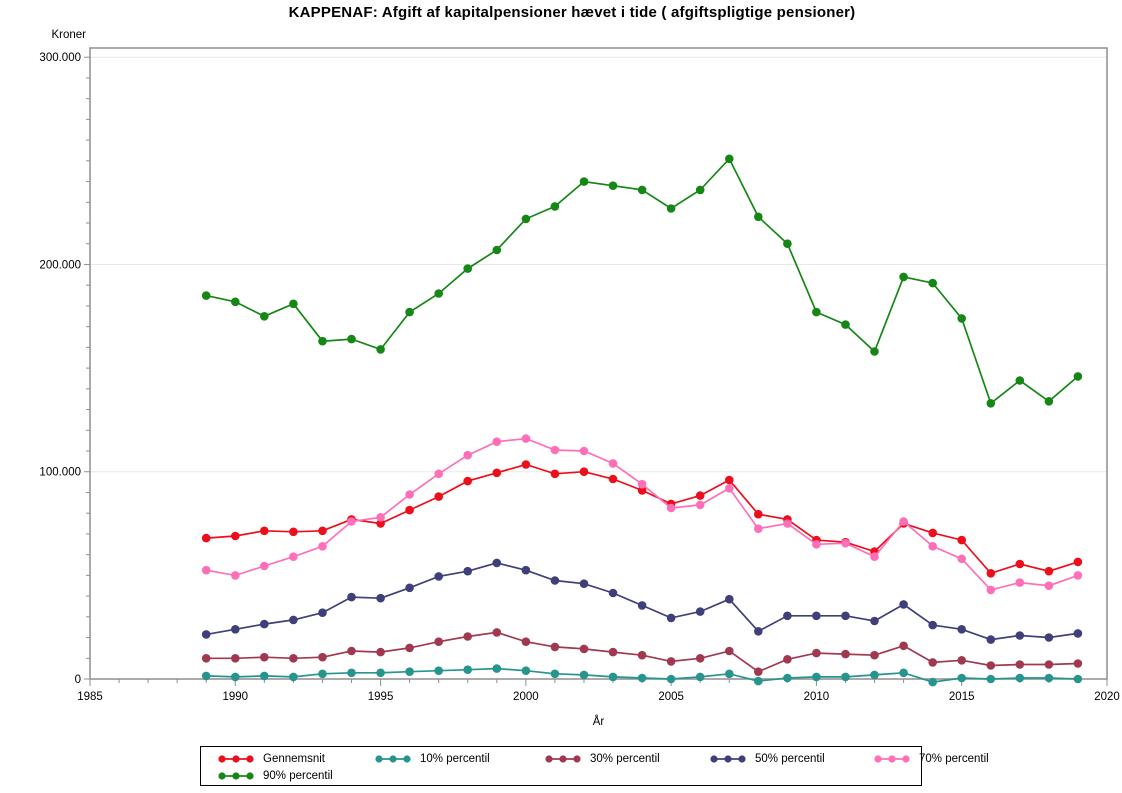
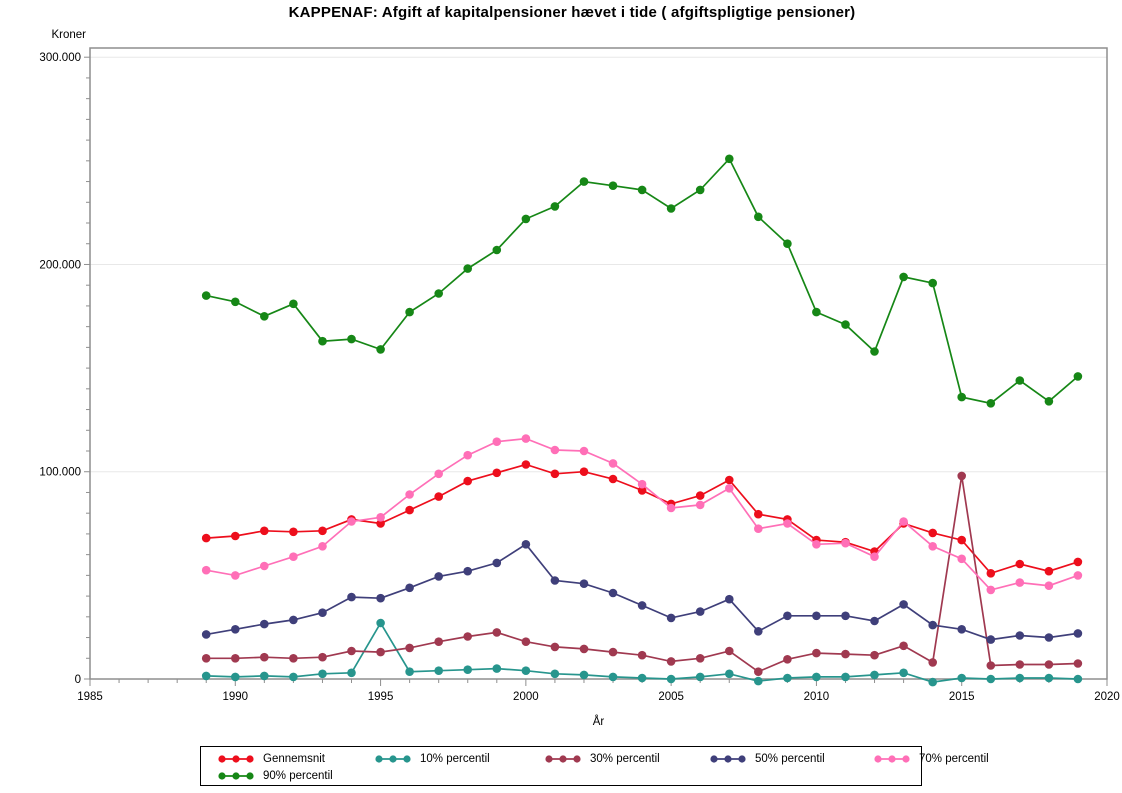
10% percentil/1995: 3000 -> 27000
50% percentil/2000: 52000 -> 65000
30% percentil/2015: 9000 -> 98000
90% percentil/2015: 174000 -> 136000
